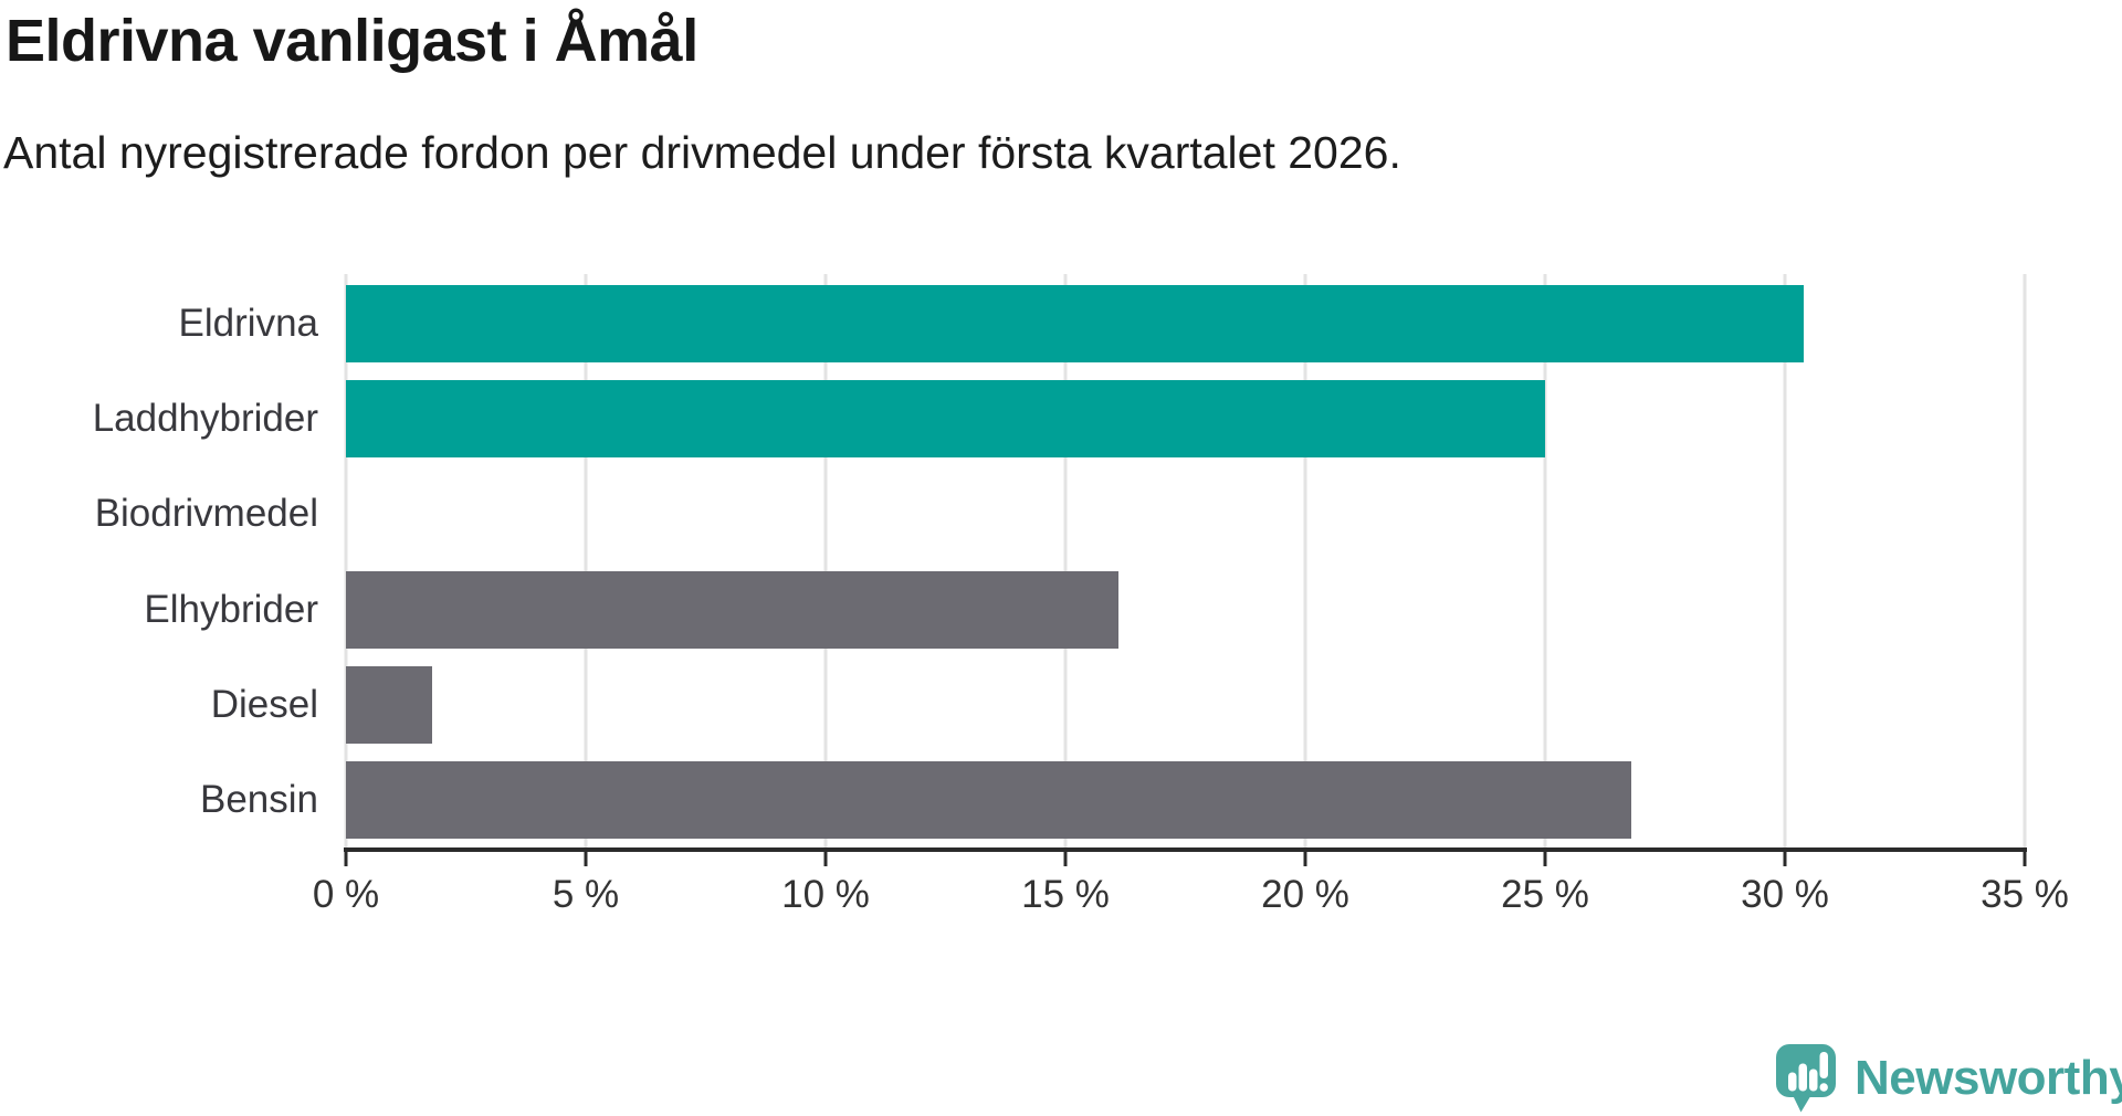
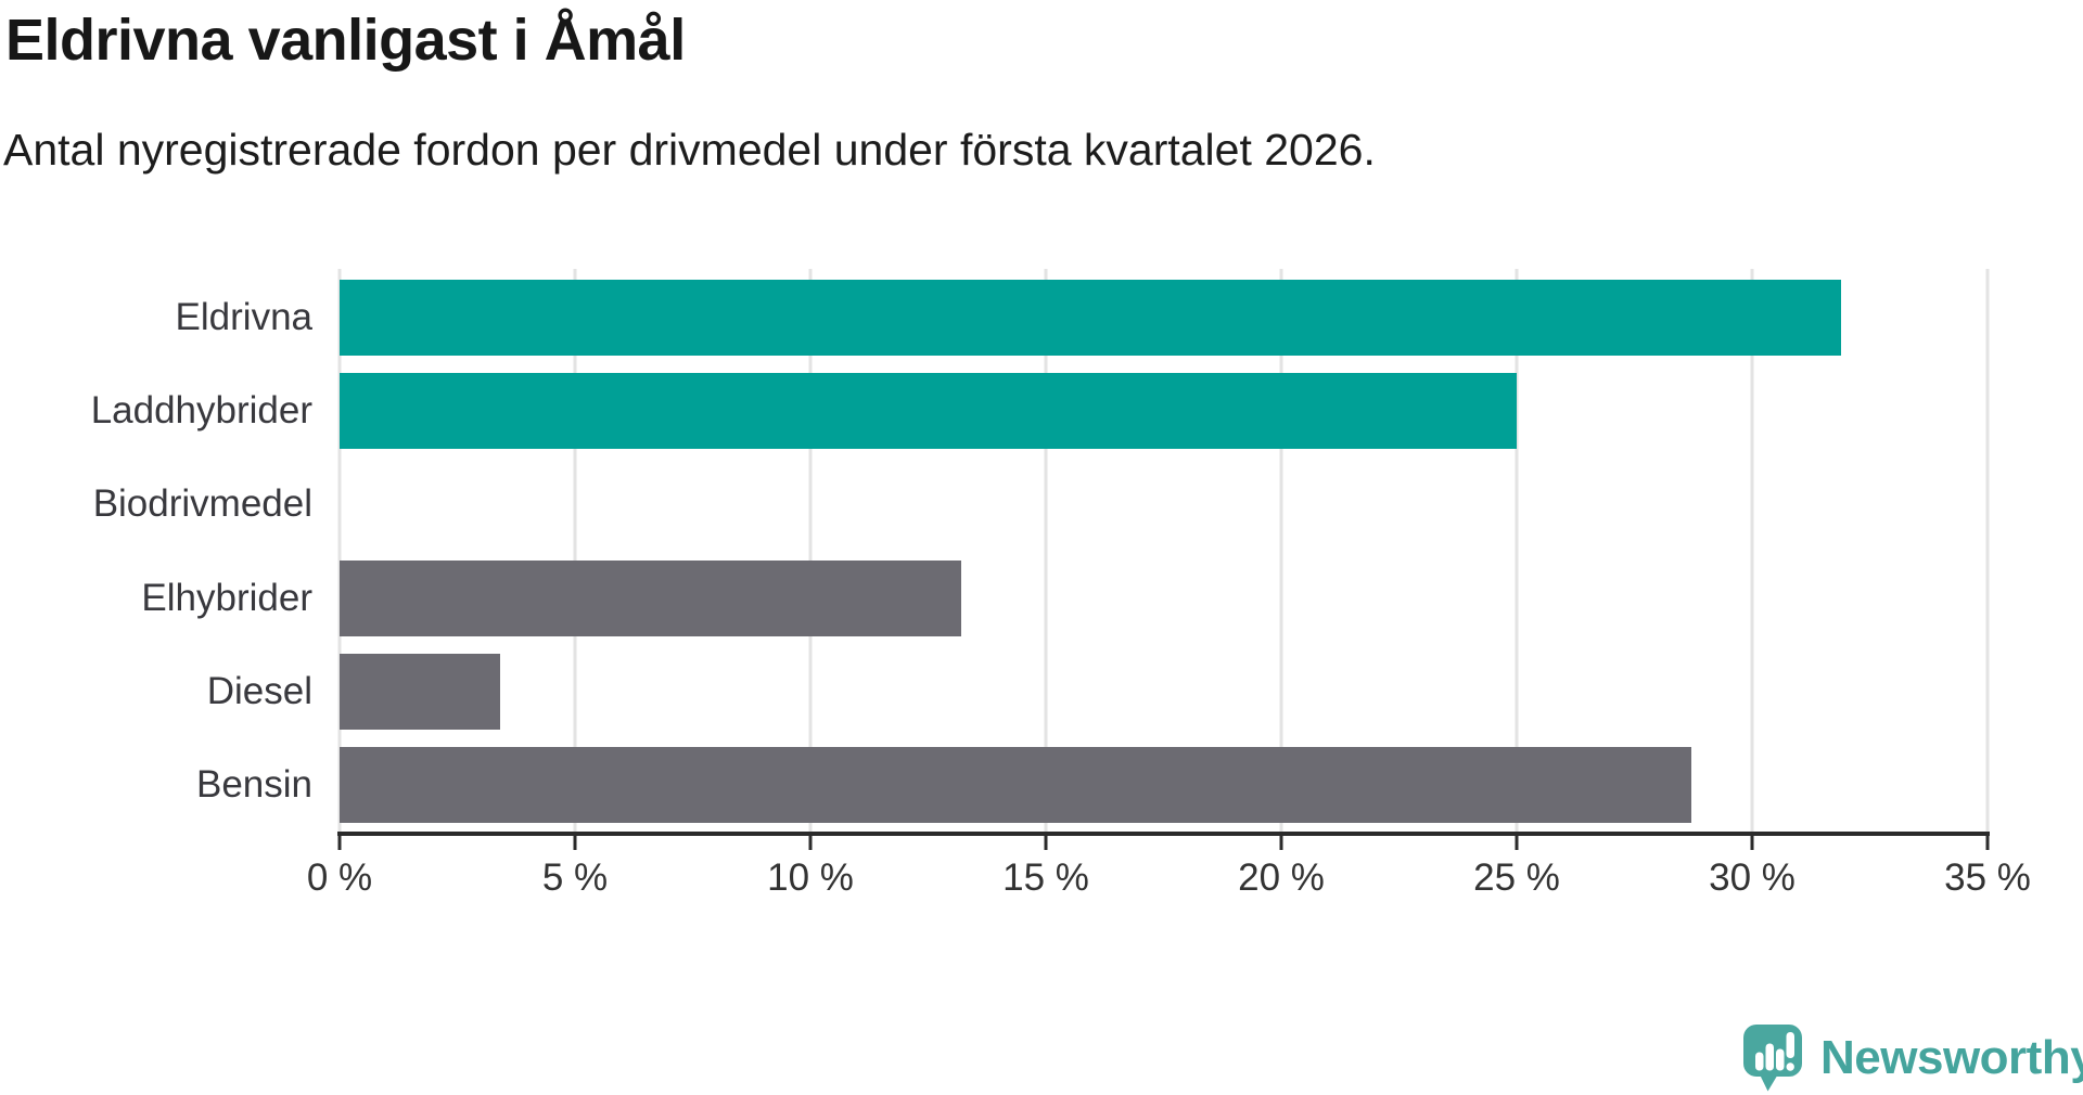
Eldrivna: 30.4% -> 31.9%
Elhybrider: 16.1% -> 13.2%
Diesel: 1.8% -> 3.4%
Bensin: 26.8% -> 28.7%
